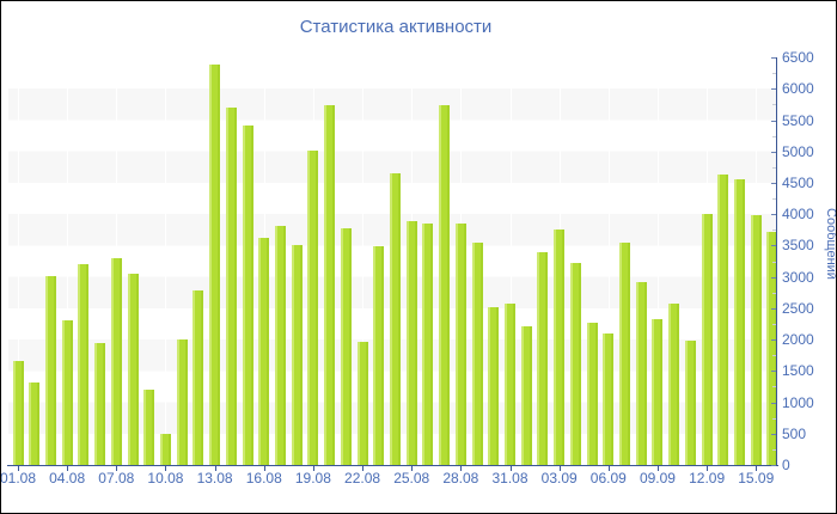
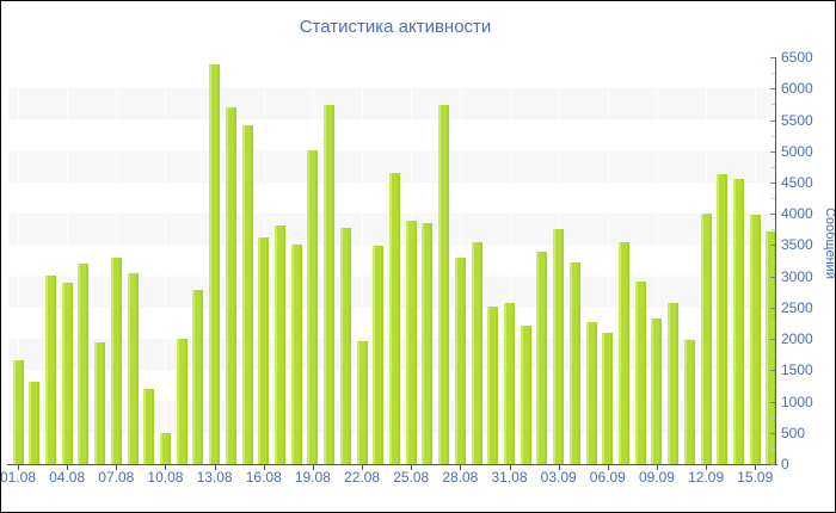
04.08: 2300 -> 2900
28.08: 3800 -> 3300
